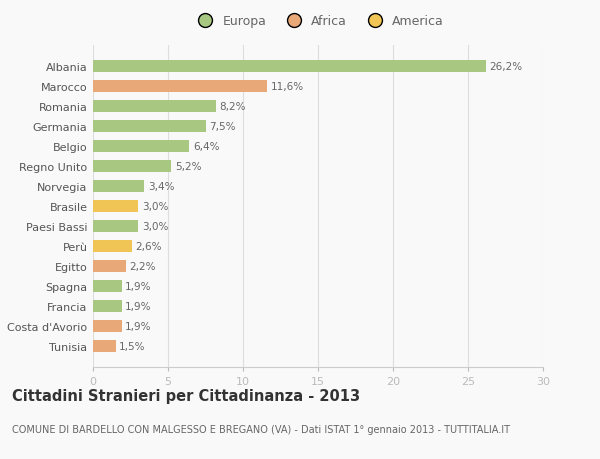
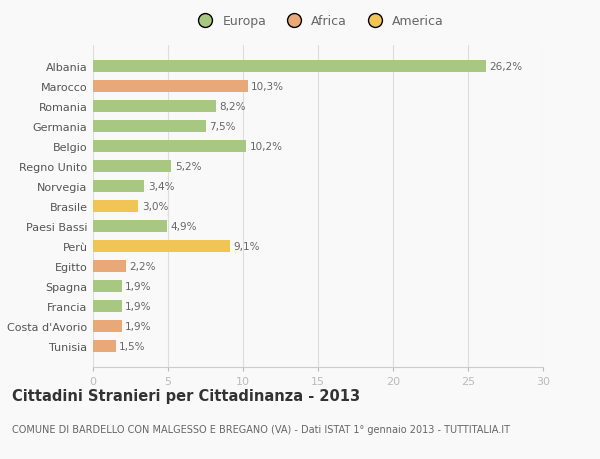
Marocco: 11,6% -> 10,3%
Belgio: 6,4% -> 10,2%
Paesi Bassi: 3,0% -> 4,9%
Perù: 2,6% -> 9,1%
